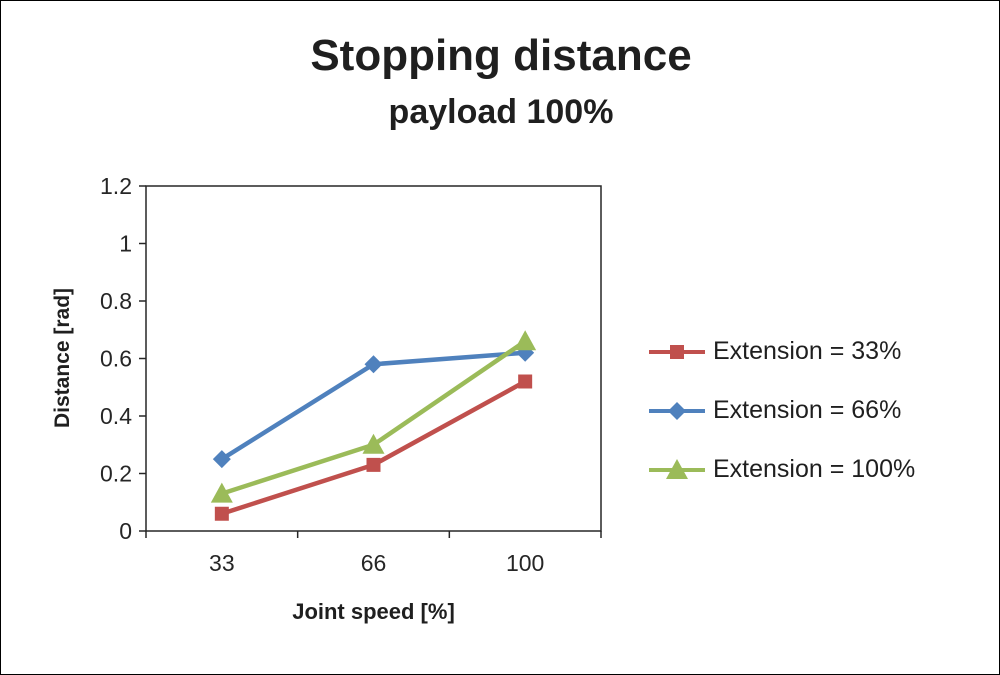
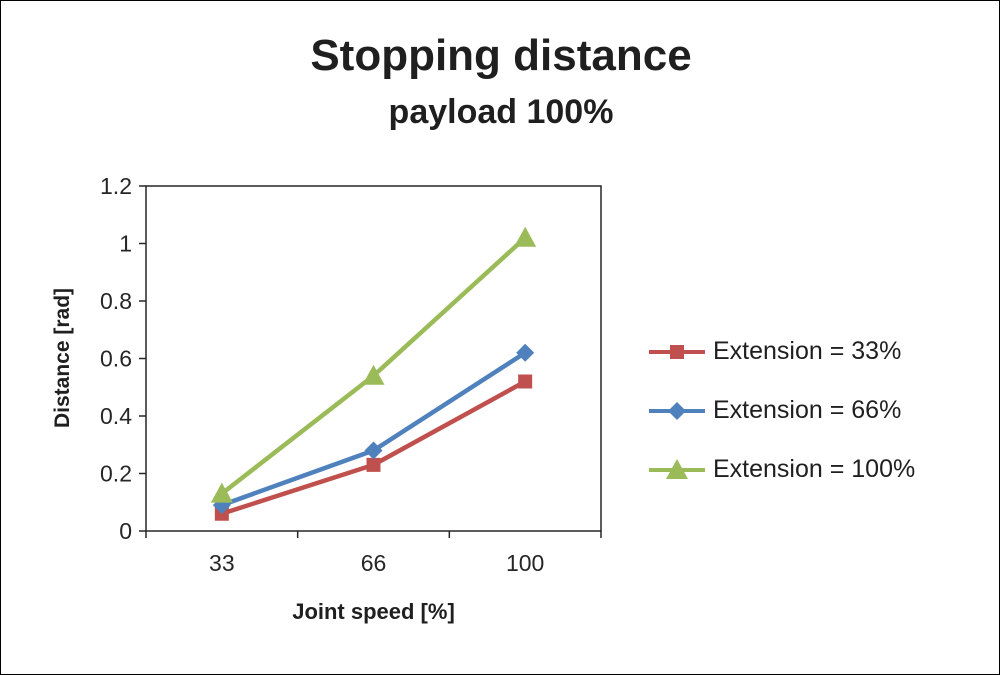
Extension = 66%/33: 0.25 -> 0.09
Extension = 66%/66: 0.58 -> 0.28
Extension = 100%/66: 0.30 -> 0.54
Extension = 100%/100: 0.66 -> 1.02
